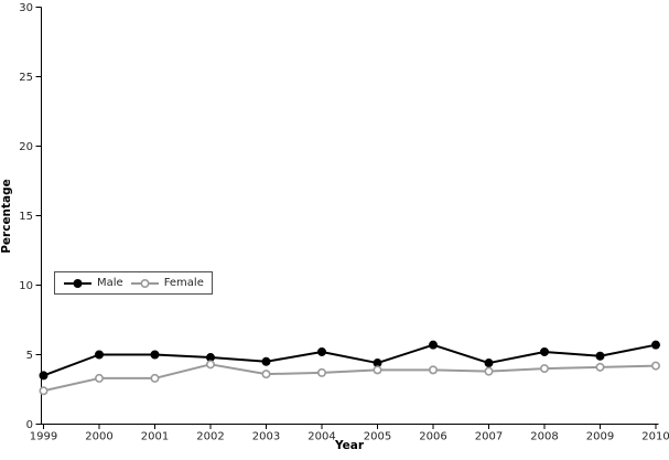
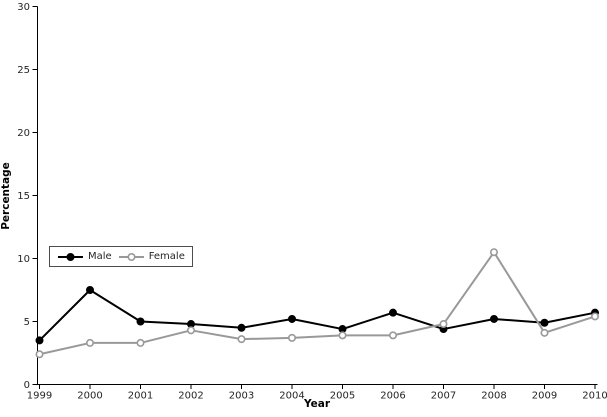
Male/2000: 5.0 -> 7.5
Female/2007: 3.8 -> 4.8
Female/2008: 4.0 -> 10.5
Female/2010: 4.2 -> 5.4
